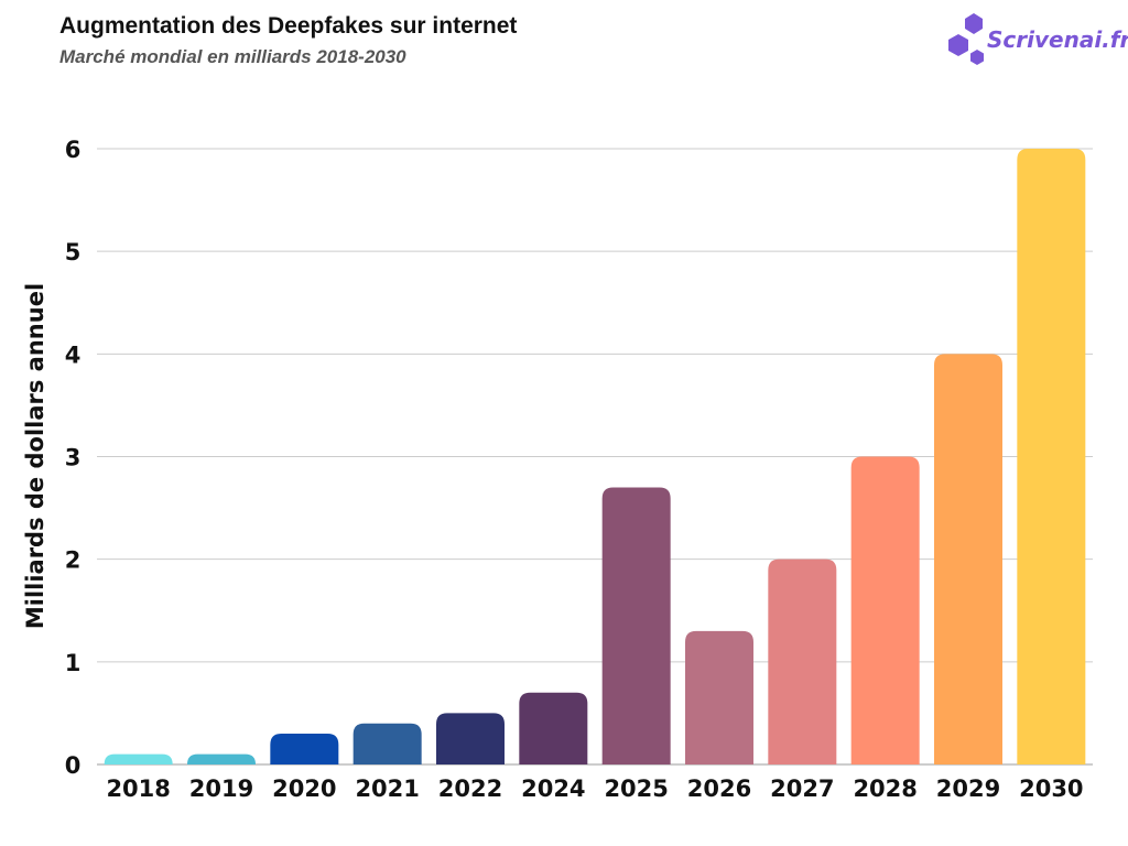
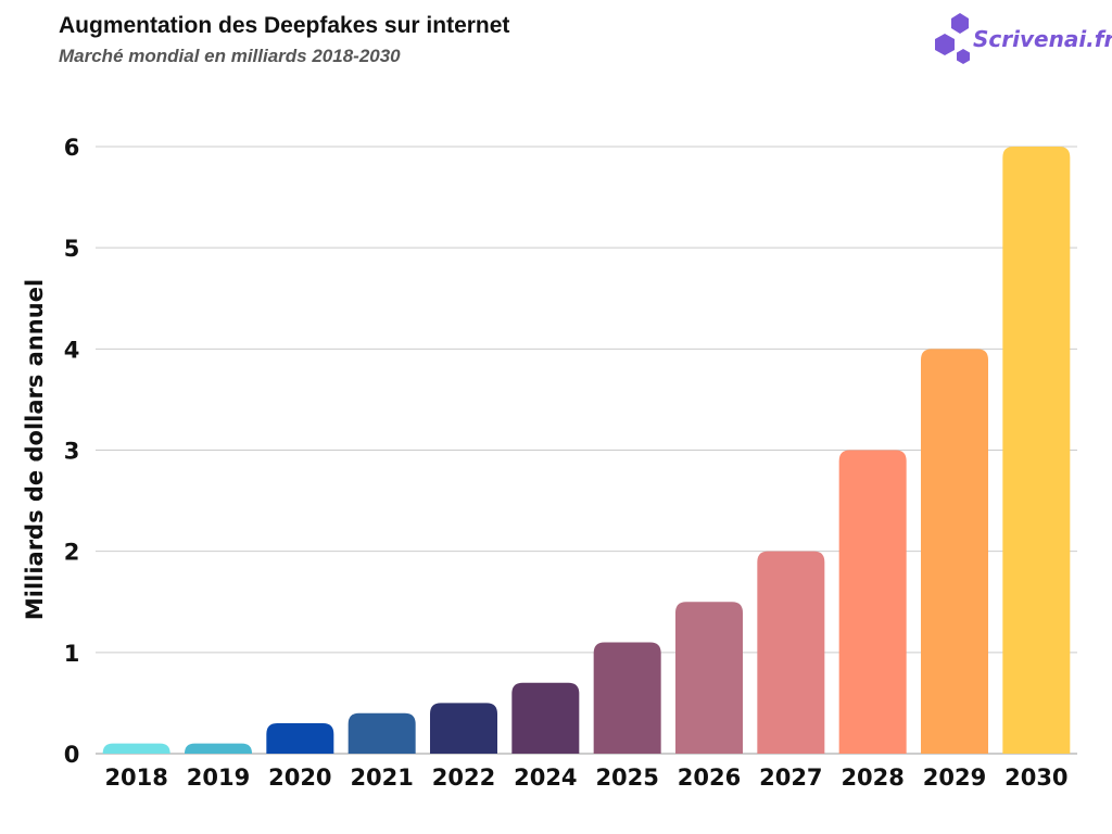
2025: 2.7 -> 1.1
2026: 1.3 -> 1.5
